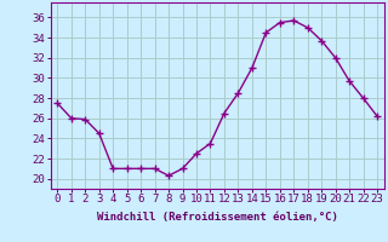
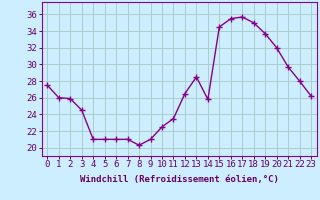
14: 31.0 -> 25.8
